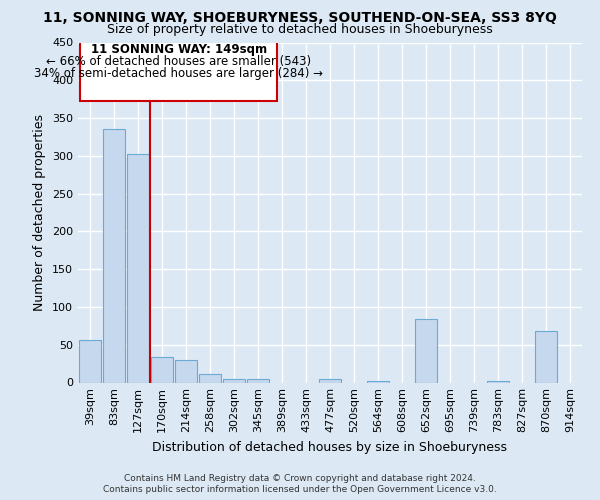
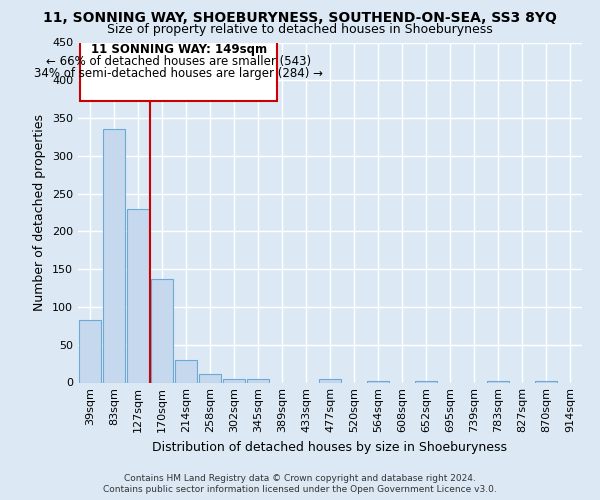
39sqm: 56 -> 83
127sqm: 302 -> 229
170sqm: 34 -> 137
652sqm: 84 -> 2
870sqm: 68 -> 2
